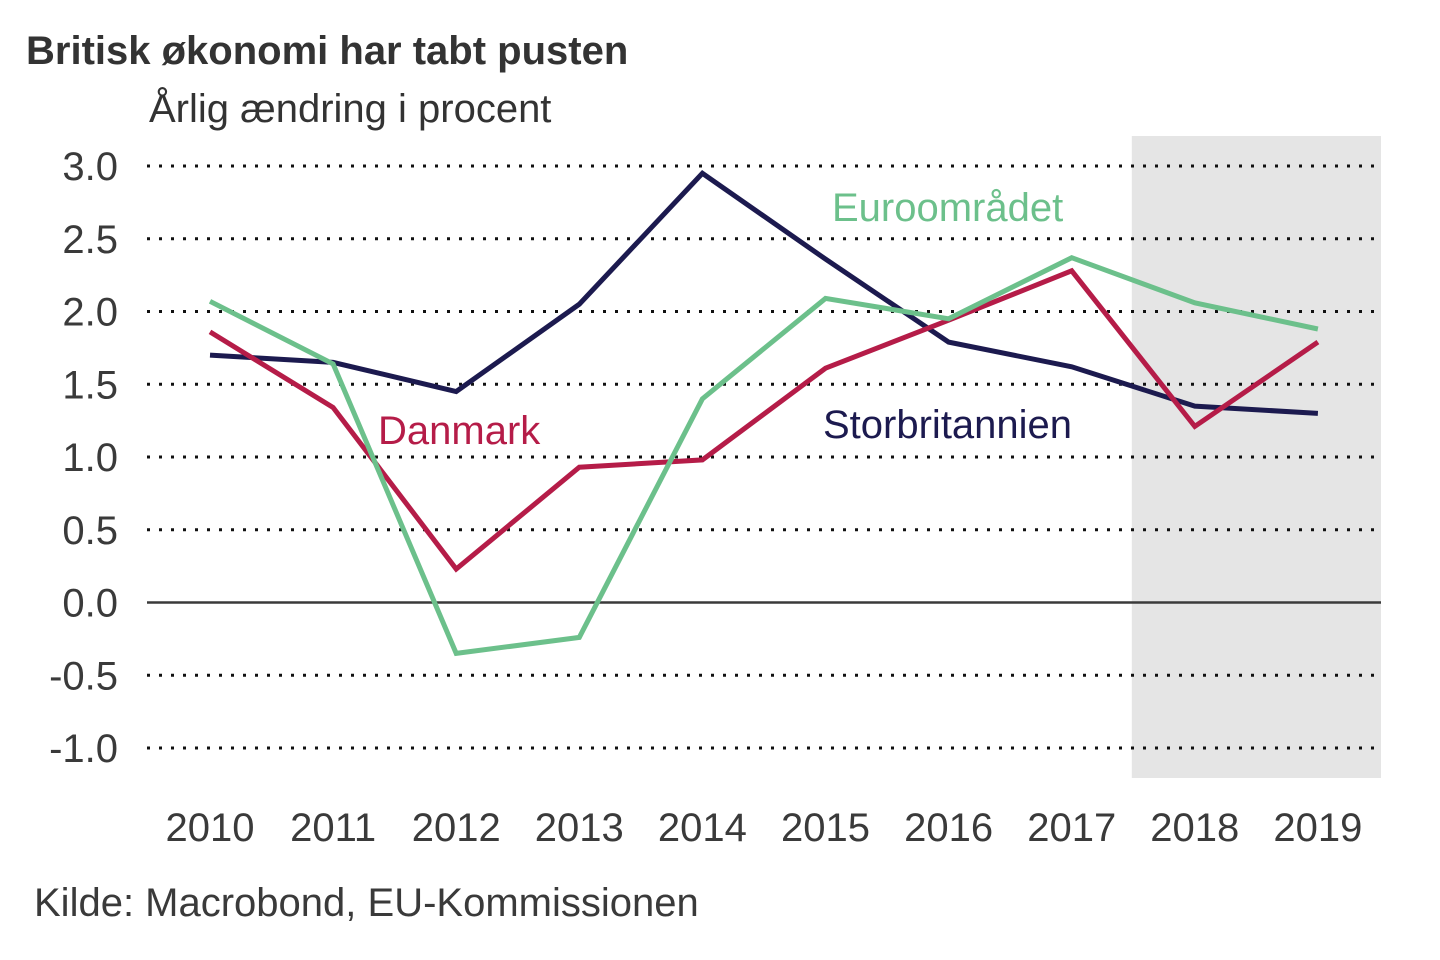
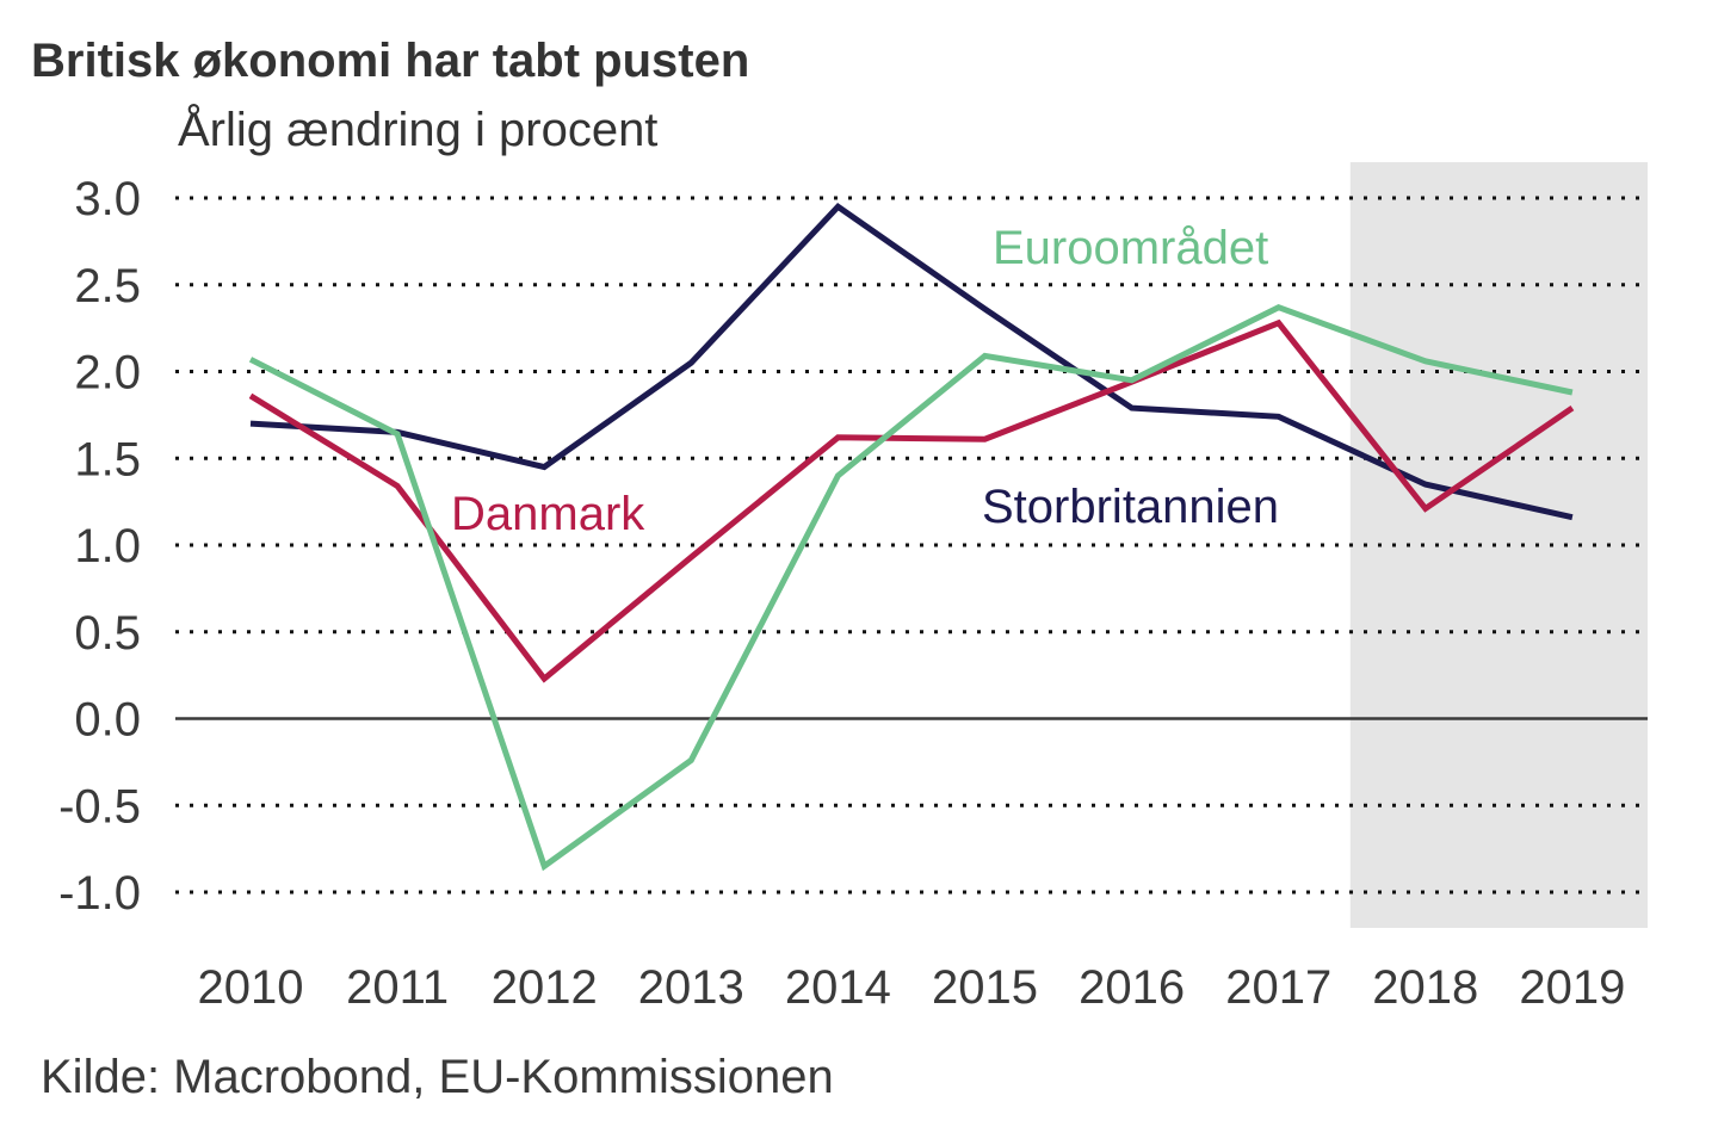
Euroområdet/2012: -0.35 -> -0.85
Danmark/2014: 0.98 -> 1.62
Storbritannien/2017: 1.62 -> 1.74
Storbritannien/2019: 1.30 -> 1.16
